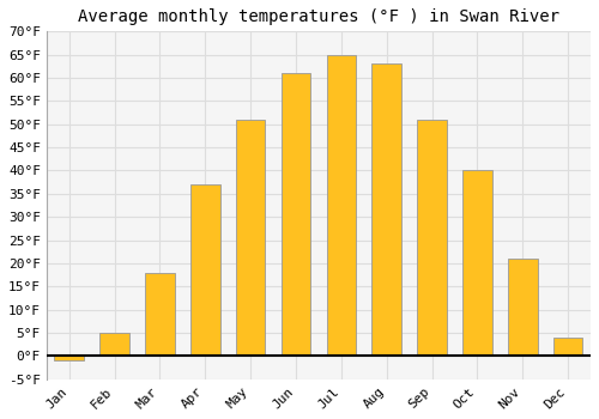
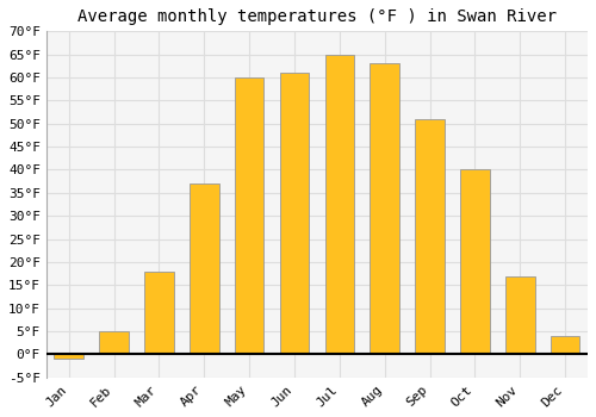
May: 51°F -> 60°F
Nov: 21°F -> 17°F
